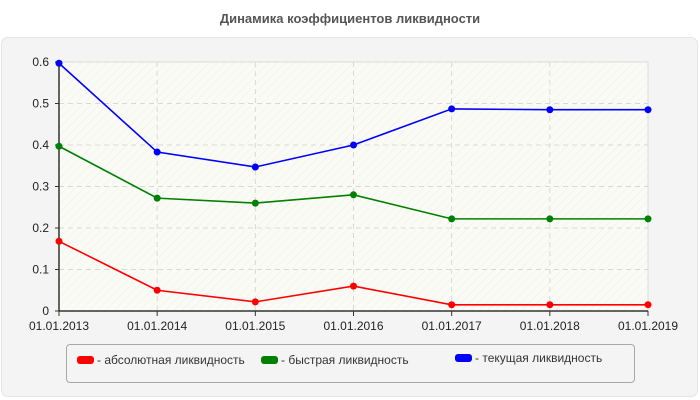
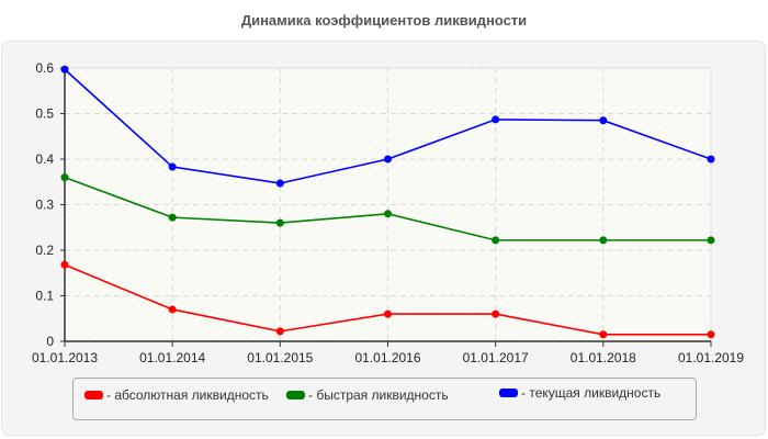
- быстрая ликвидность/01.01.2013: 0.40 -> 0.36
- абсолютная ликвидность/01.01.2014: 0.05 -> 0.07
- абсолютная ликвидность/01.01.2017: 0.01 -> 0.06
- текущая ликвидность/01.01.2019: 0.48 -> 0.40
